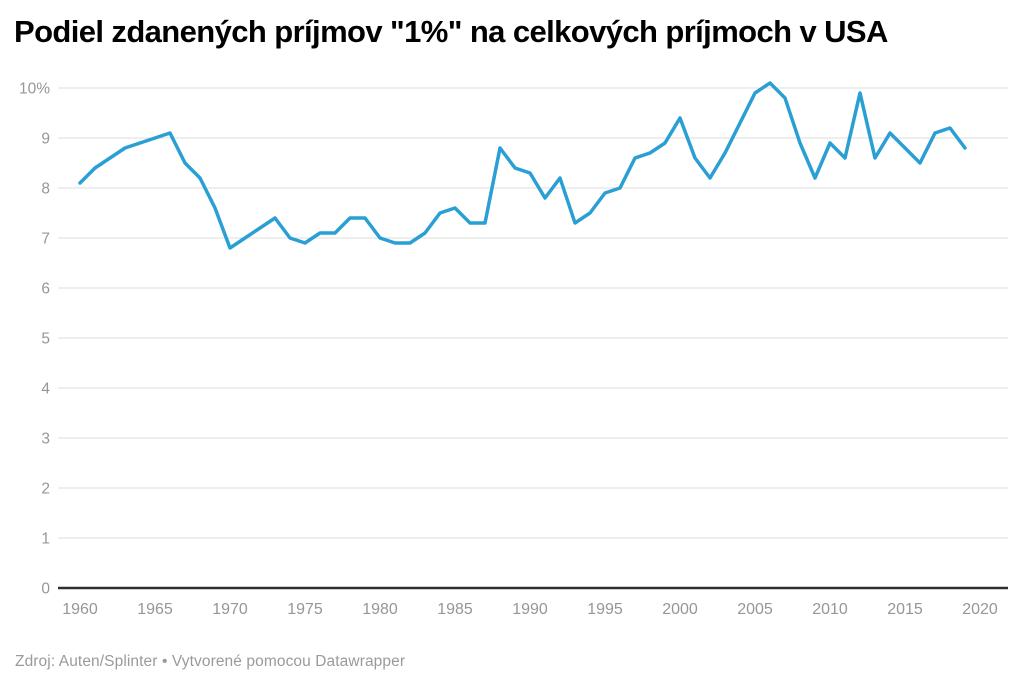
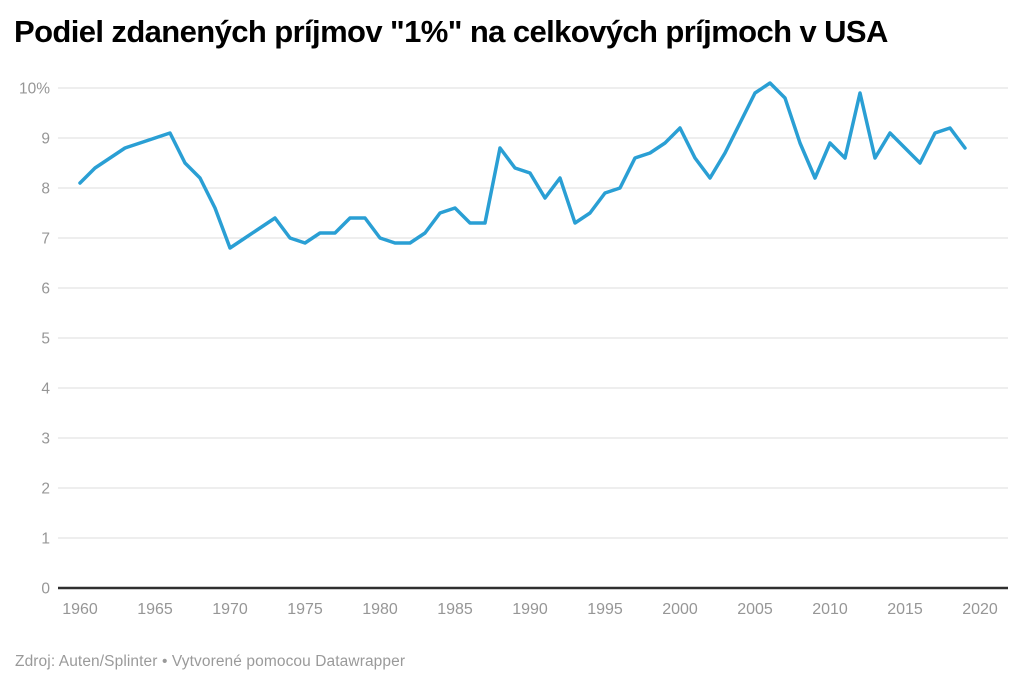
2000: 9.4% -> 9.2%
